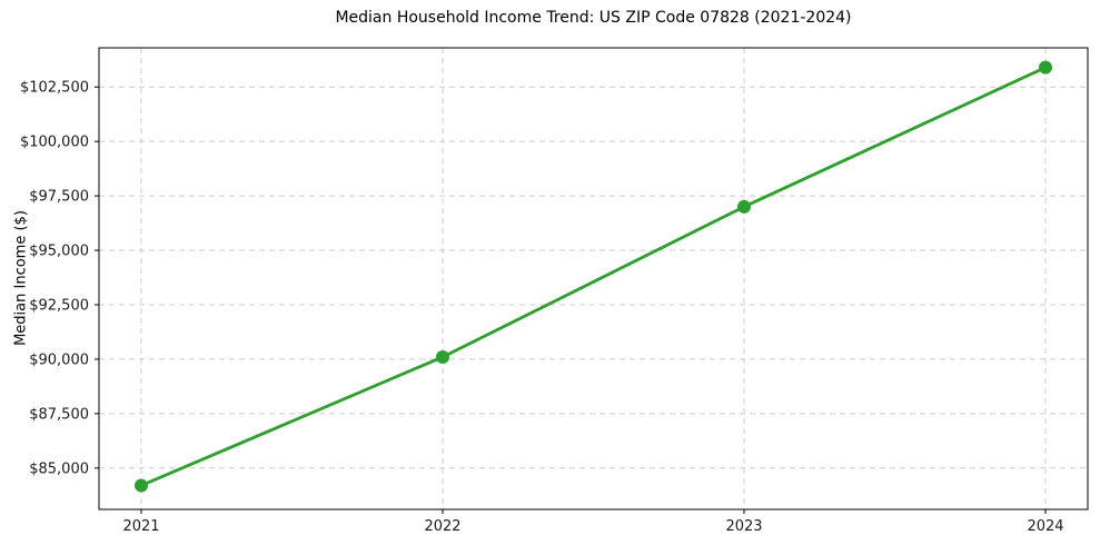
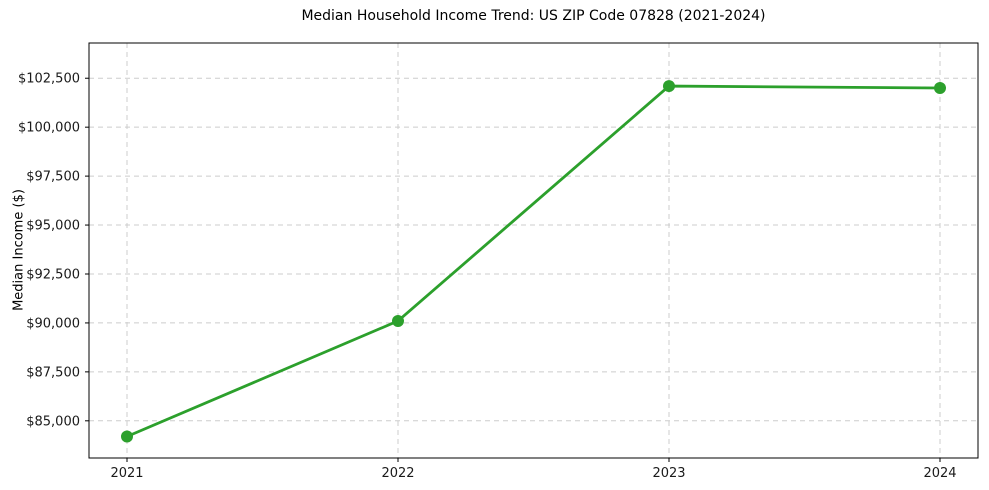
2023: $97000 -> $102100
2024: $103400 -> $102000
